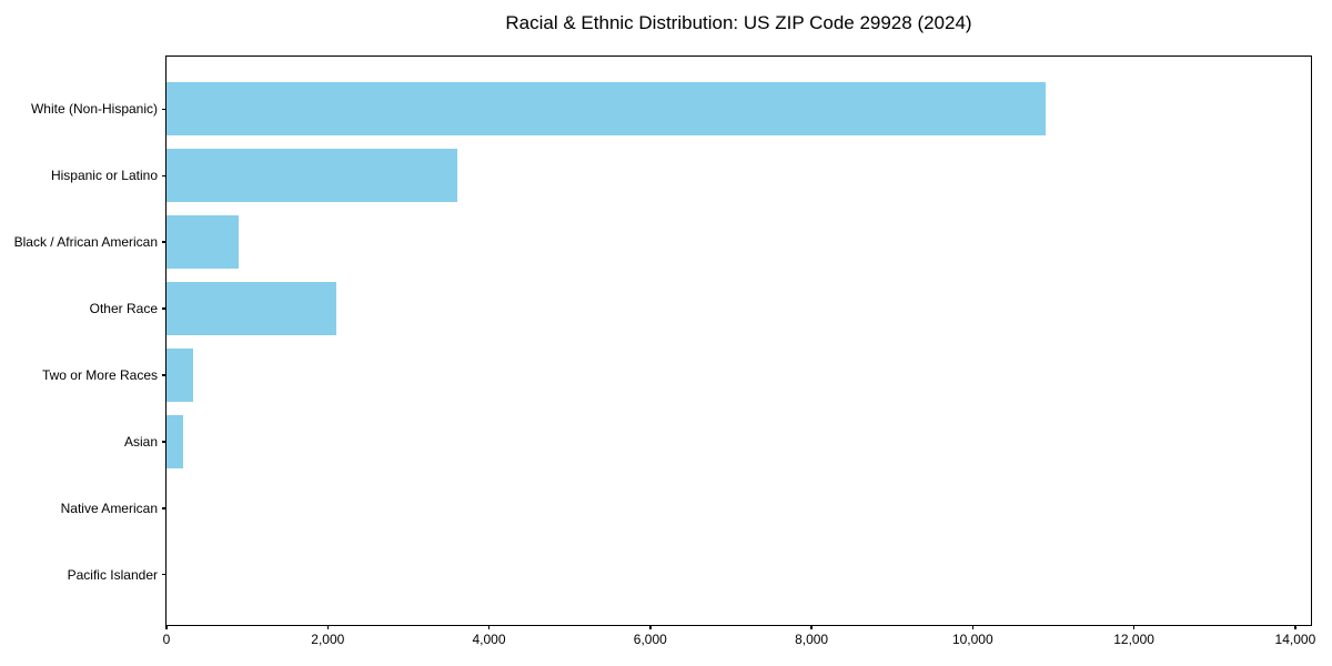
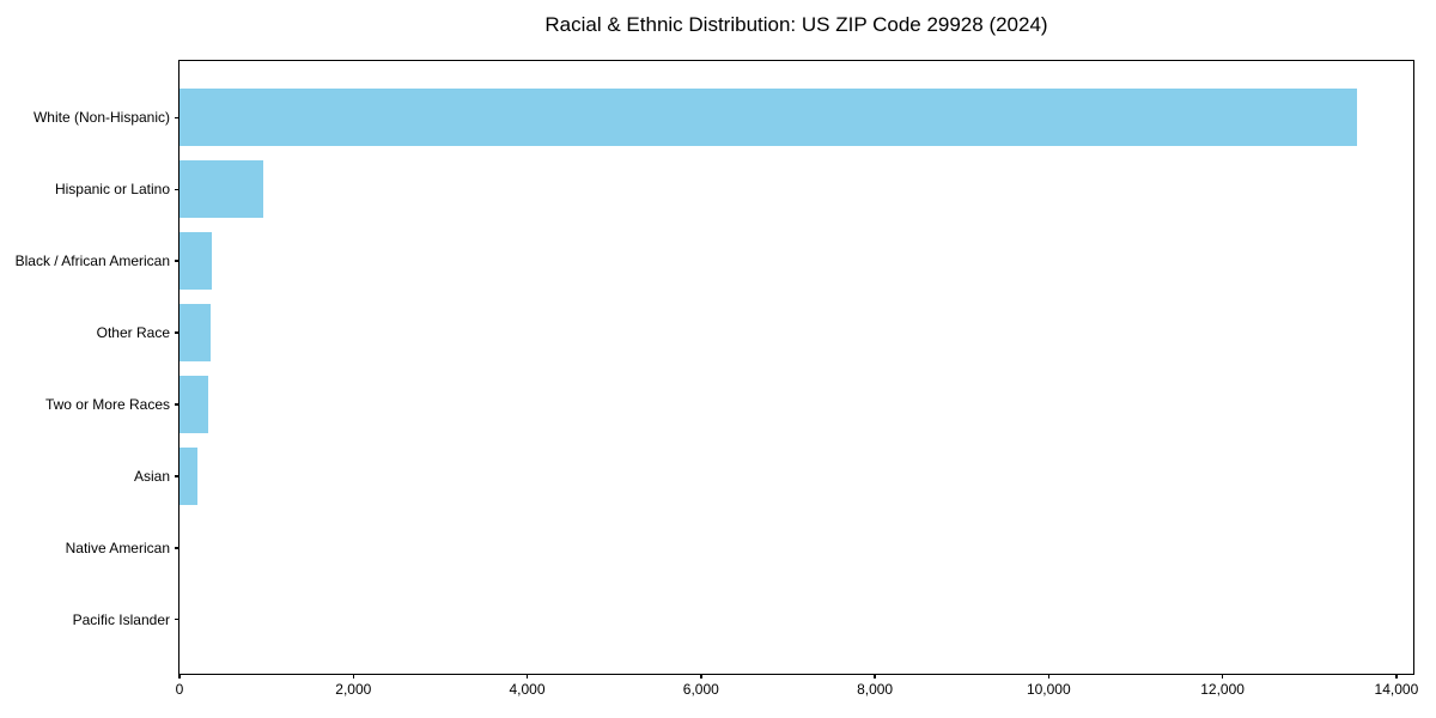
White (Non-Hispanic): 10900 -> 13500
Hispanic or Latino: 3600 -> 1000
Black / African American: 900 -> 400
Other Race: 2100 -> 400
